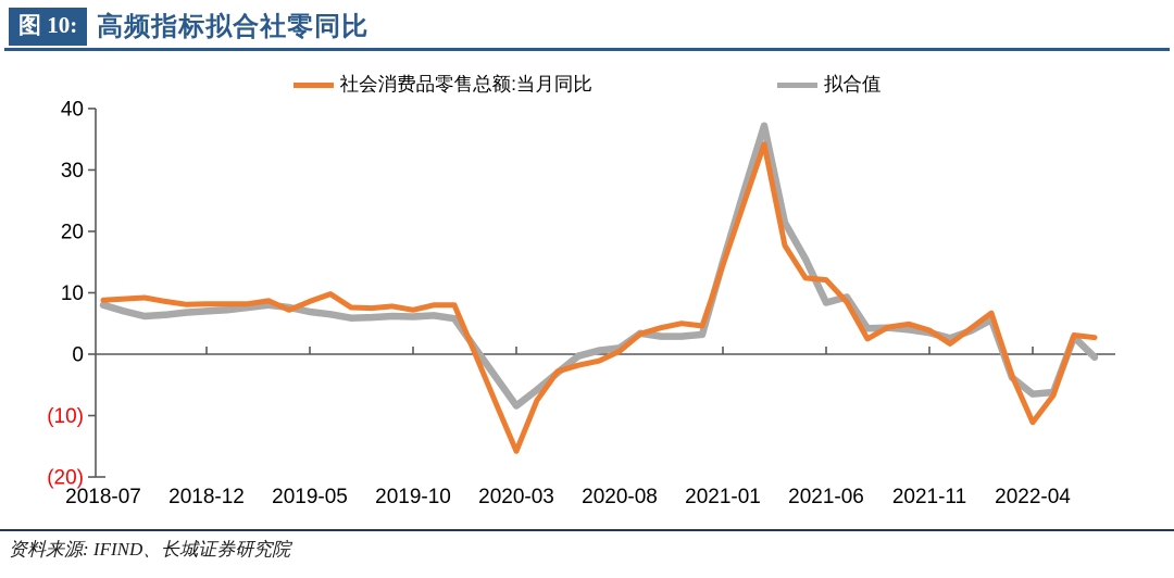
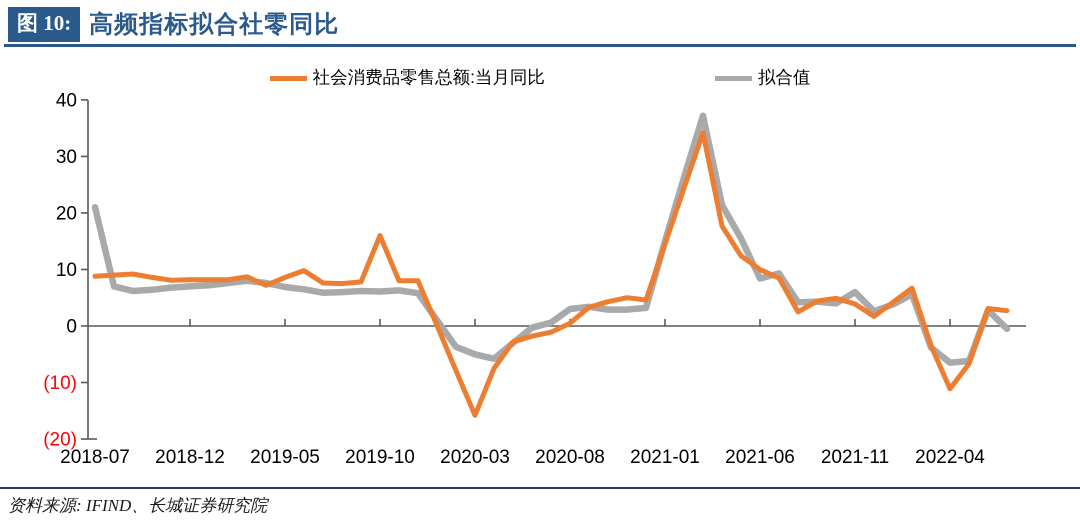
拟合值/2018-07: 8 -> 21
社会消费品零售总额:当月同比/2019-10: 7 -> 16
拟合值/2020-03: -8 -> -5
拟合值/2020-08: 1 -> 3
社会消费品零售总额:当月同比/2021-06: 12 -> 10
拟合值/2021-11: 4 -> 6
